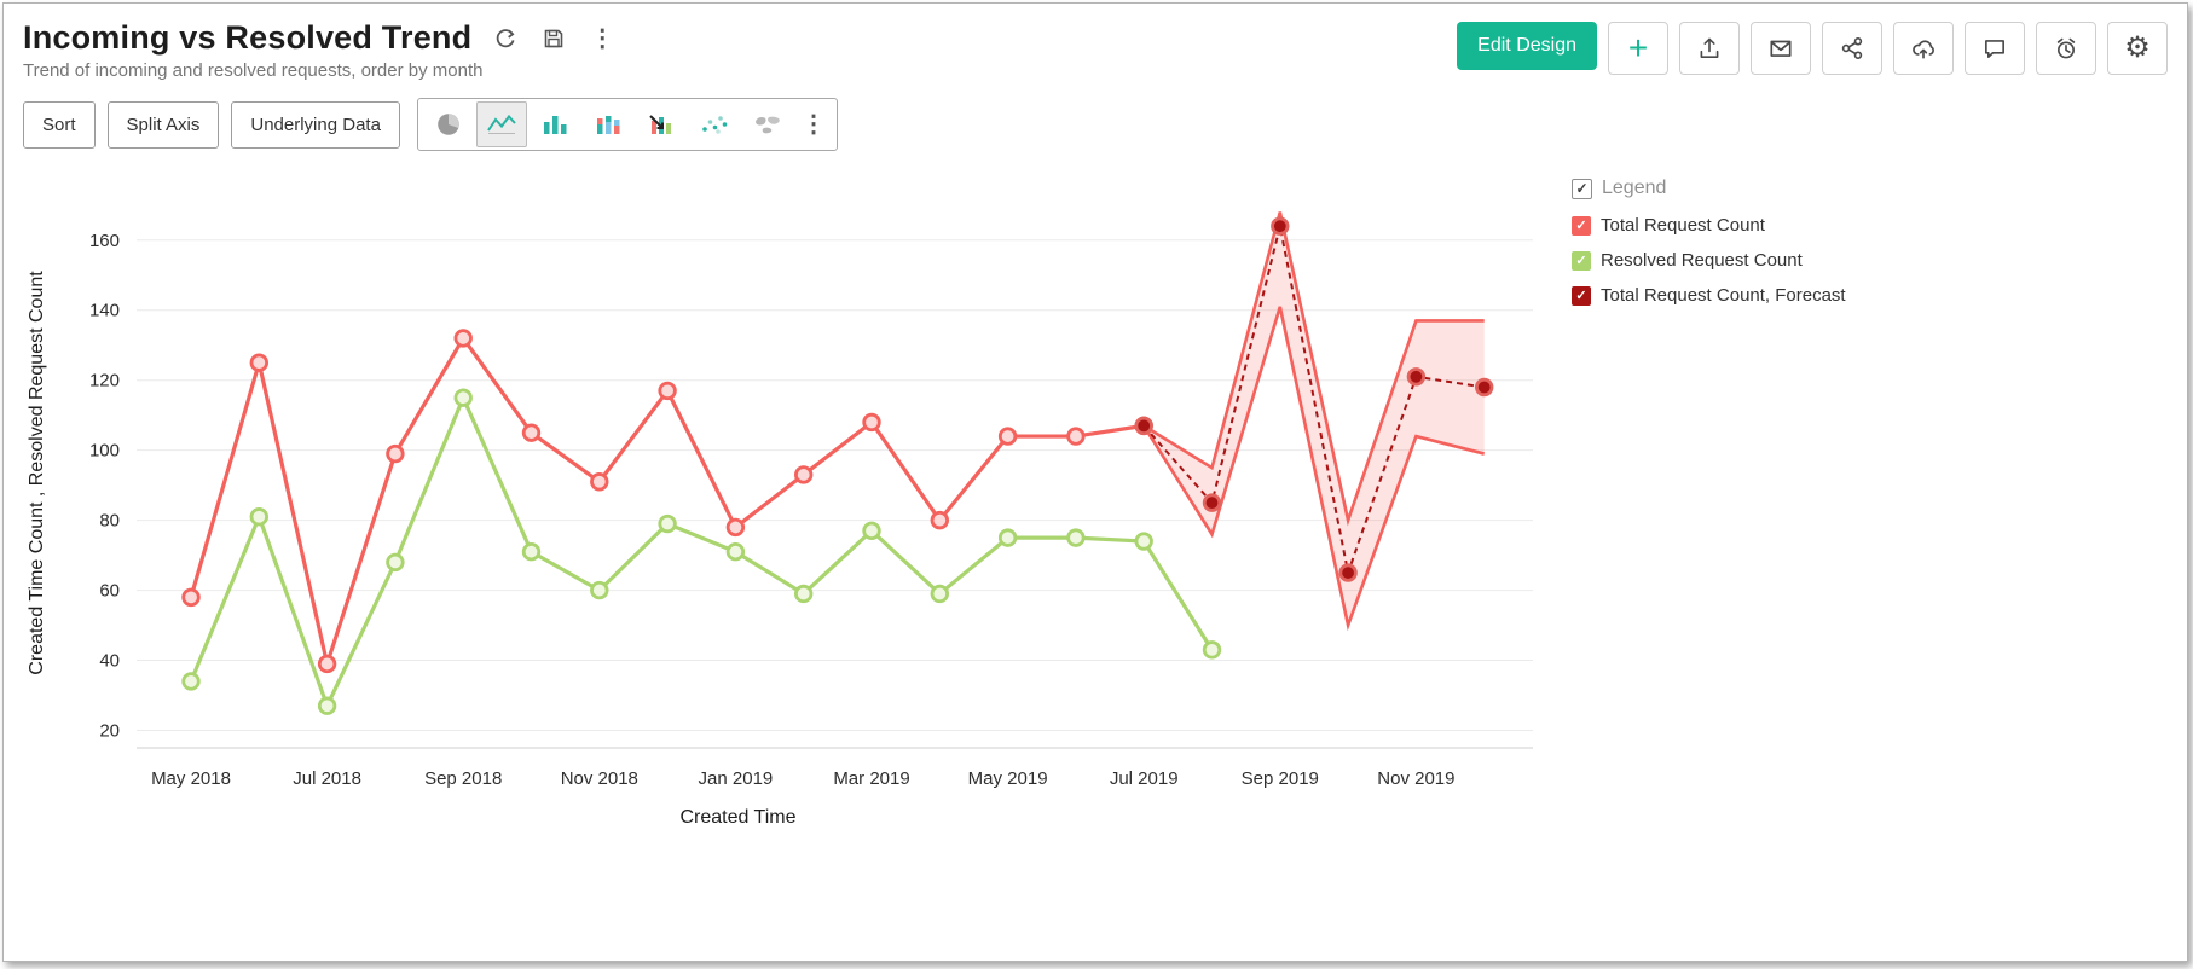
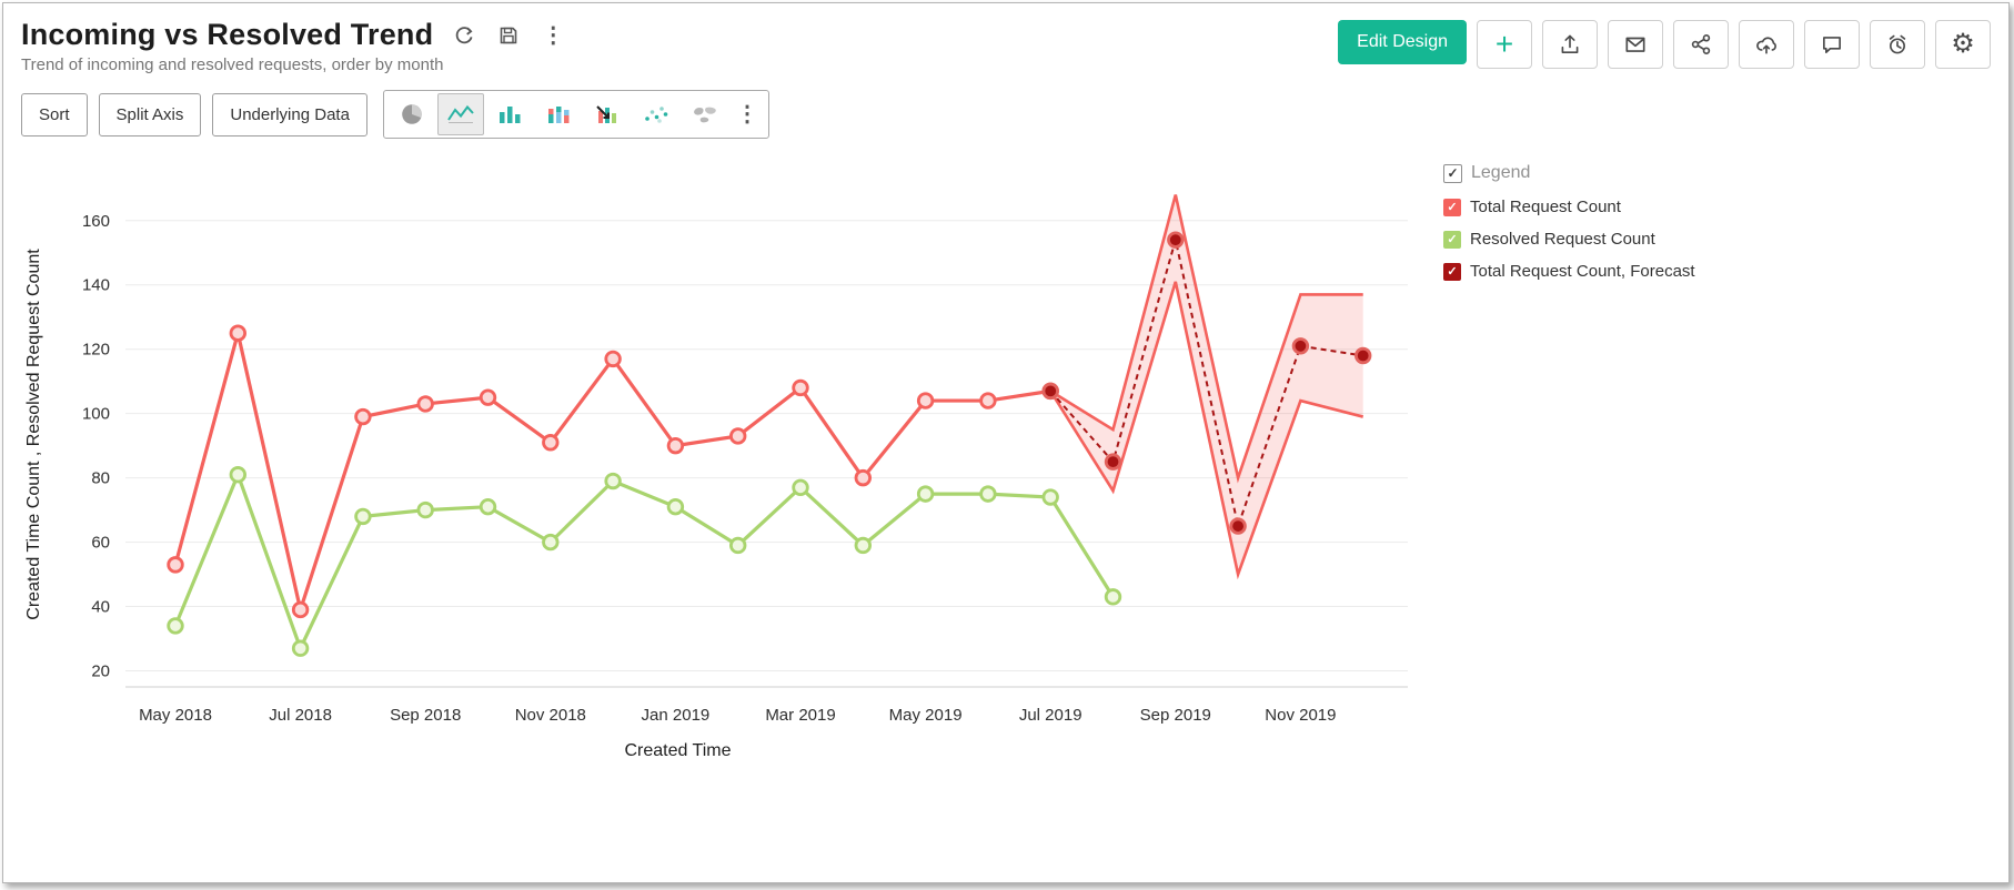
Total Request Count/May 2018: 58 -> 53
Total Request Count/Sep 2018: 132 -> 103
Resolved Request Count/Sep 2018: 115 -> 70
Total Request Count/Jan 2019: 78 -> 90
Total Request Count, Forecast/Sep 2019: 164 -> 154
